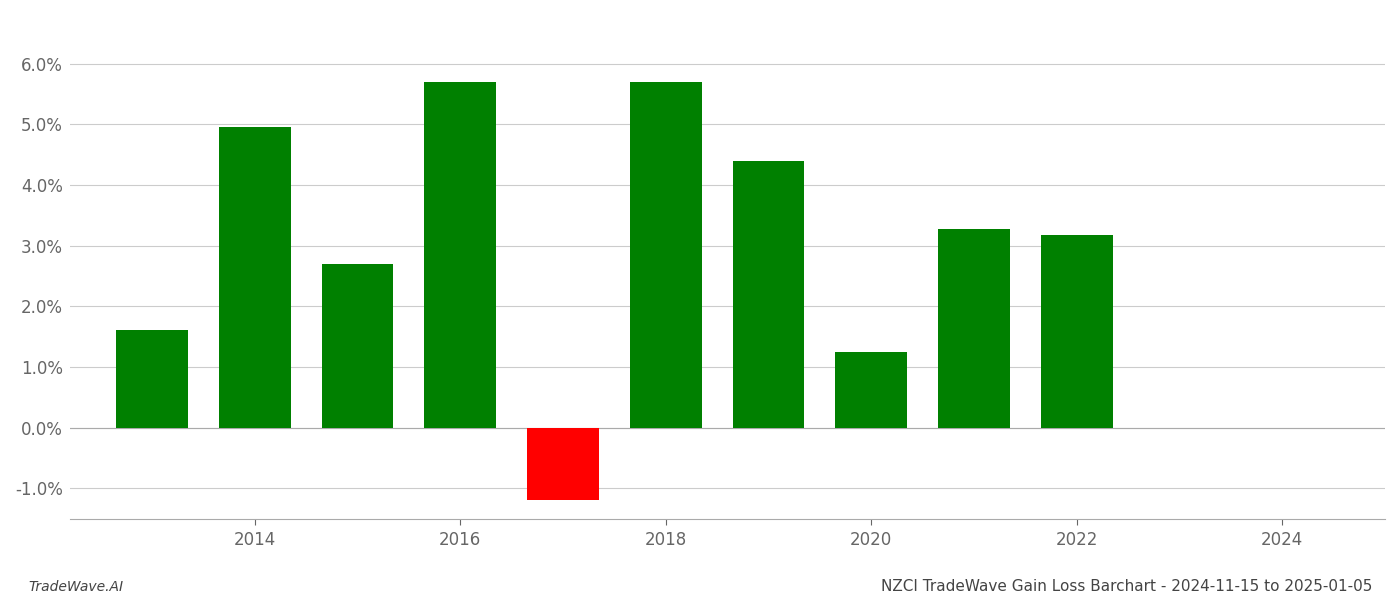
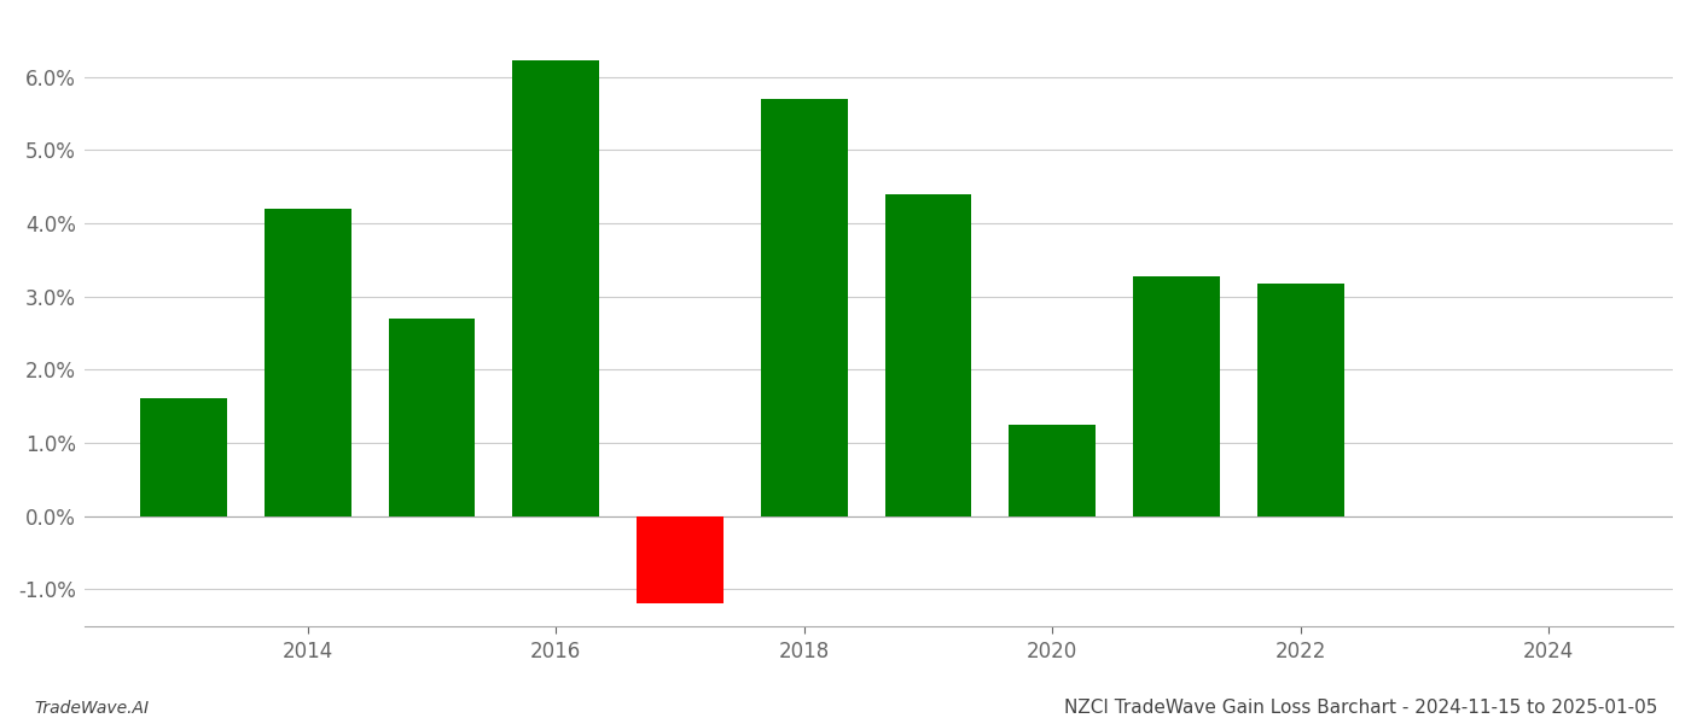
2014: 4.95% -> 4.20%
2016: 5.70% -> 6.22%
